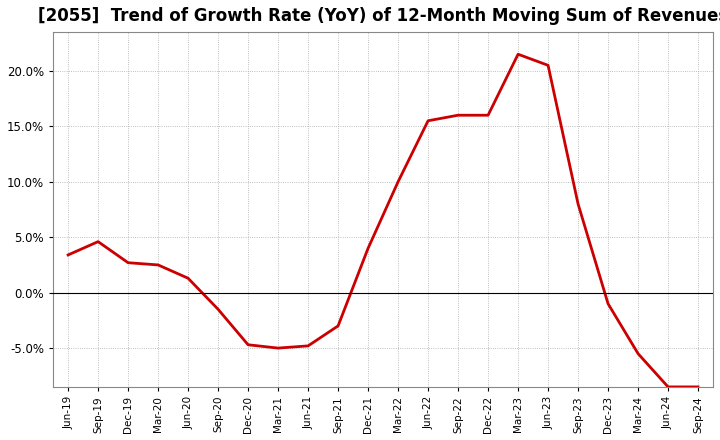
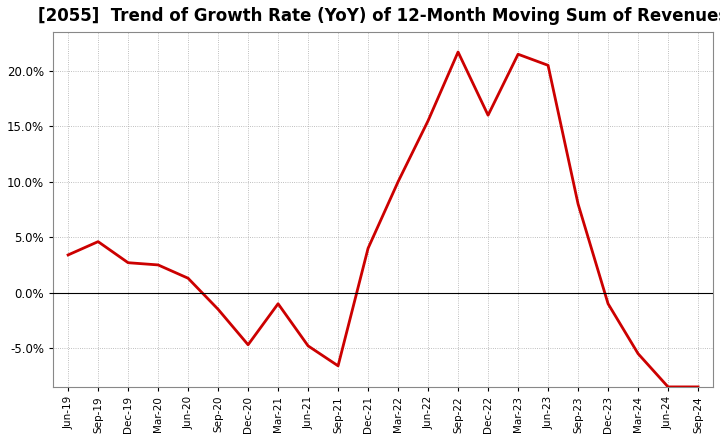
Mar-21: -5.0% -> -1.0%
Sep-21: -3.0% -> -6.6%
Sep-22: 16.0% -> 21.7%
